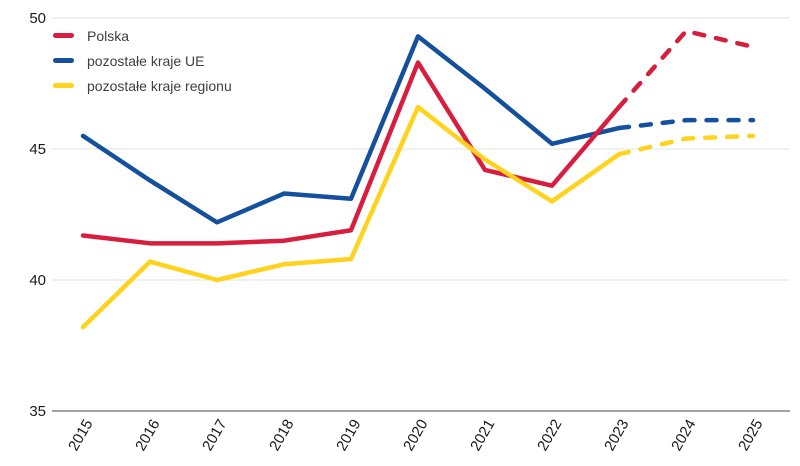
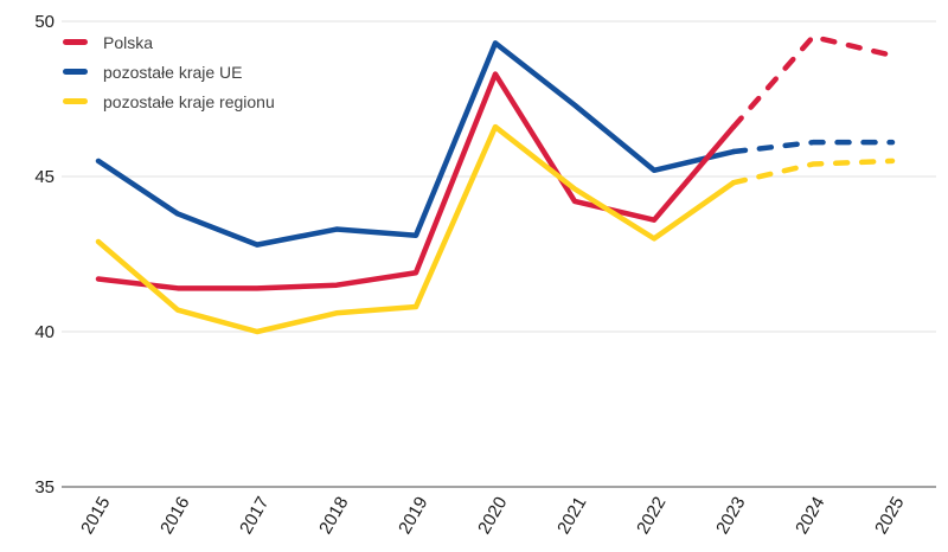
pozostałe kraje regionu/2015: 38.2 -> 42.9
pozostałe kraje UE/2017: 42.2 -> 42.8
